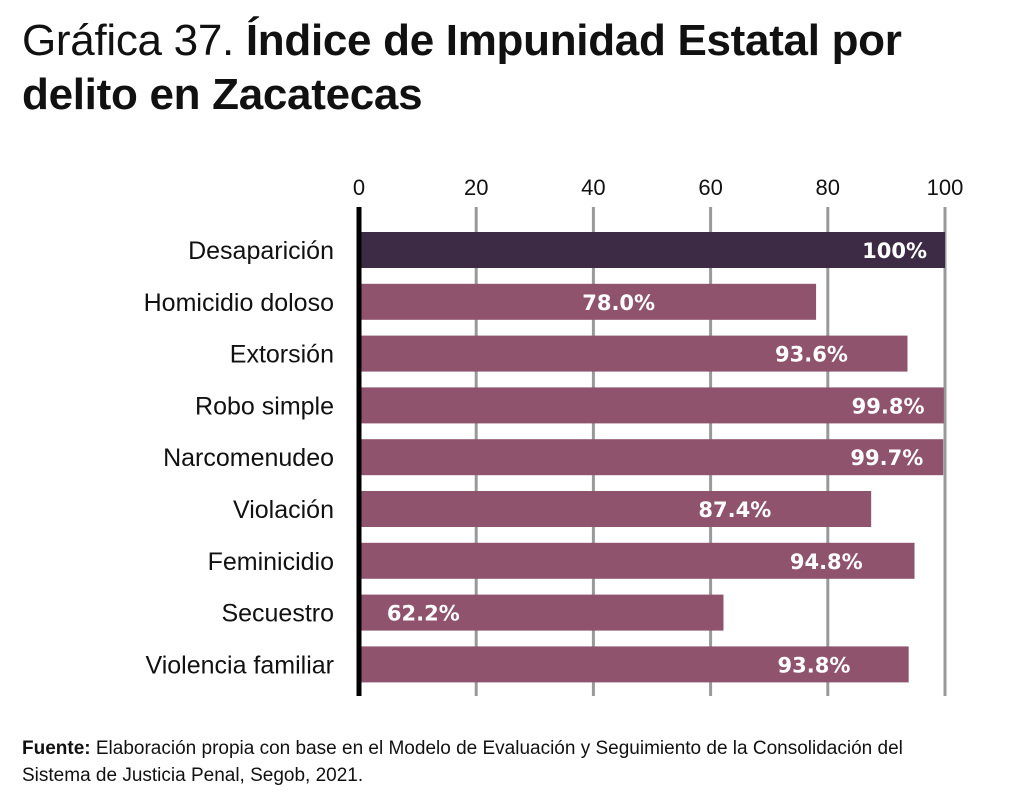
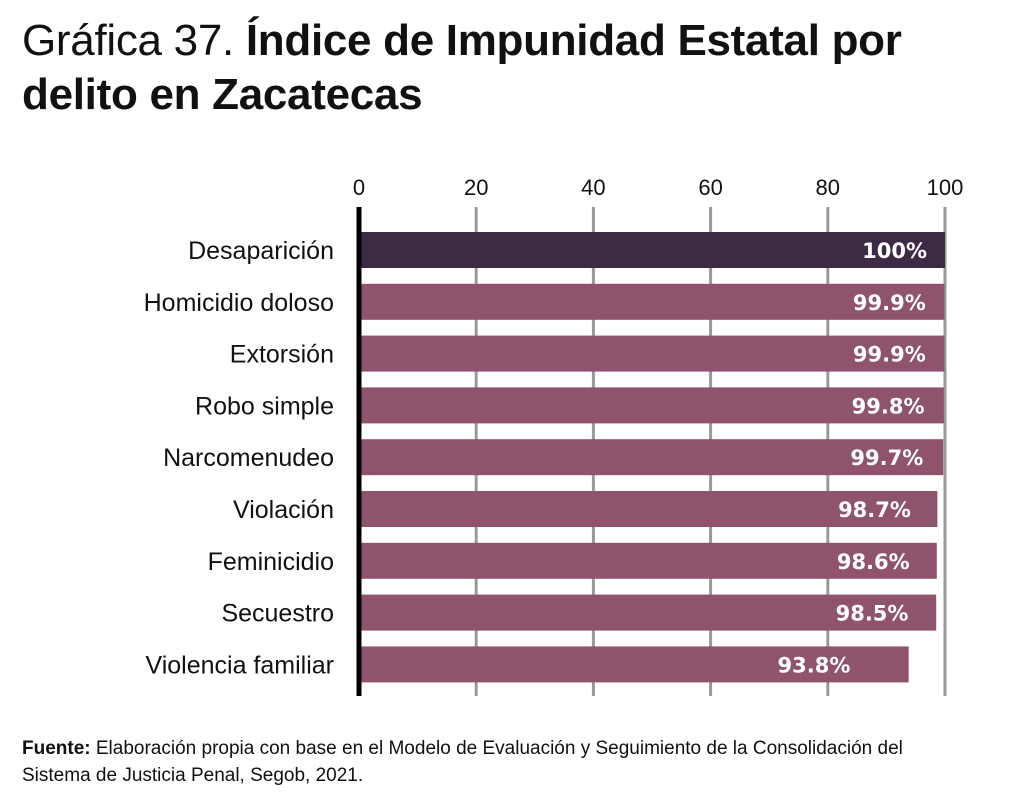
Homicidio doloso: 78.0% -> 99.9%
Extorsión: 93.6% -> 99.9%
Violación: 87.4% -> 98.7%
Feminicidio: 94.8% -> 98.6%
Secuestro: 62.2% -> 98.5%
